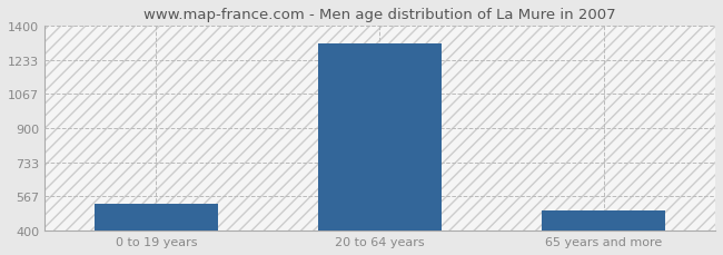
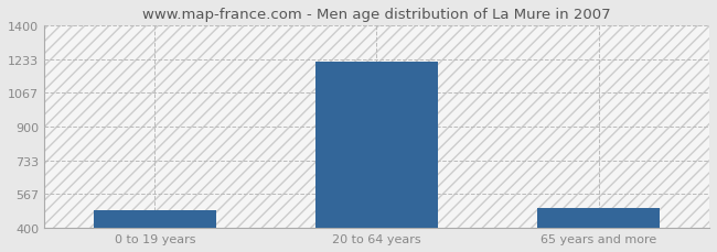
0 to 19 years: 530 -> 490
20 to 64 years: 1310 -> 1220
